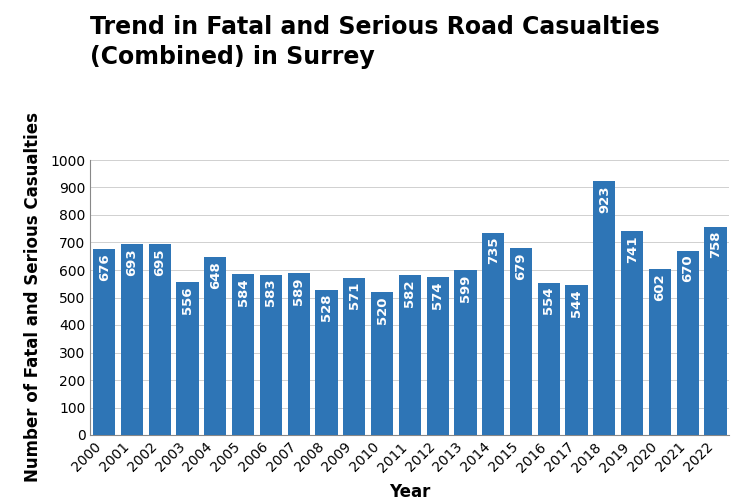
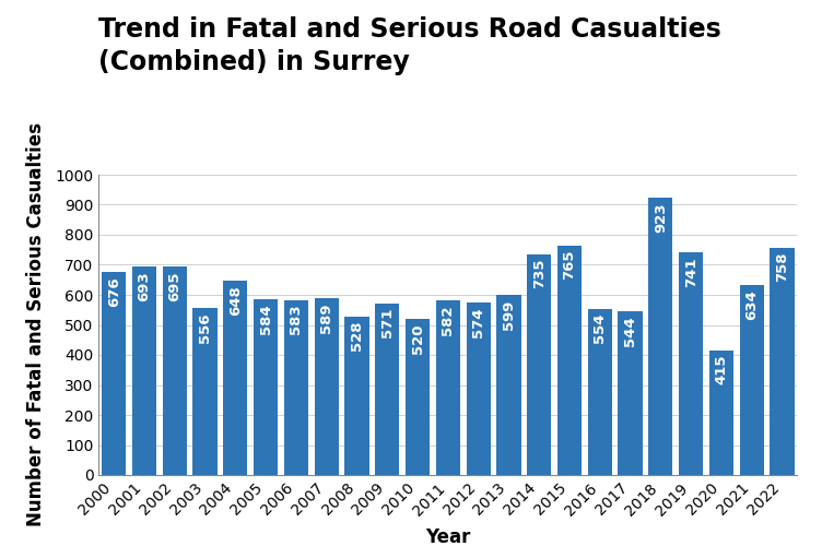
2015: 679 -> 765
2020: 602 -> 415
2021: 670 -> 634
